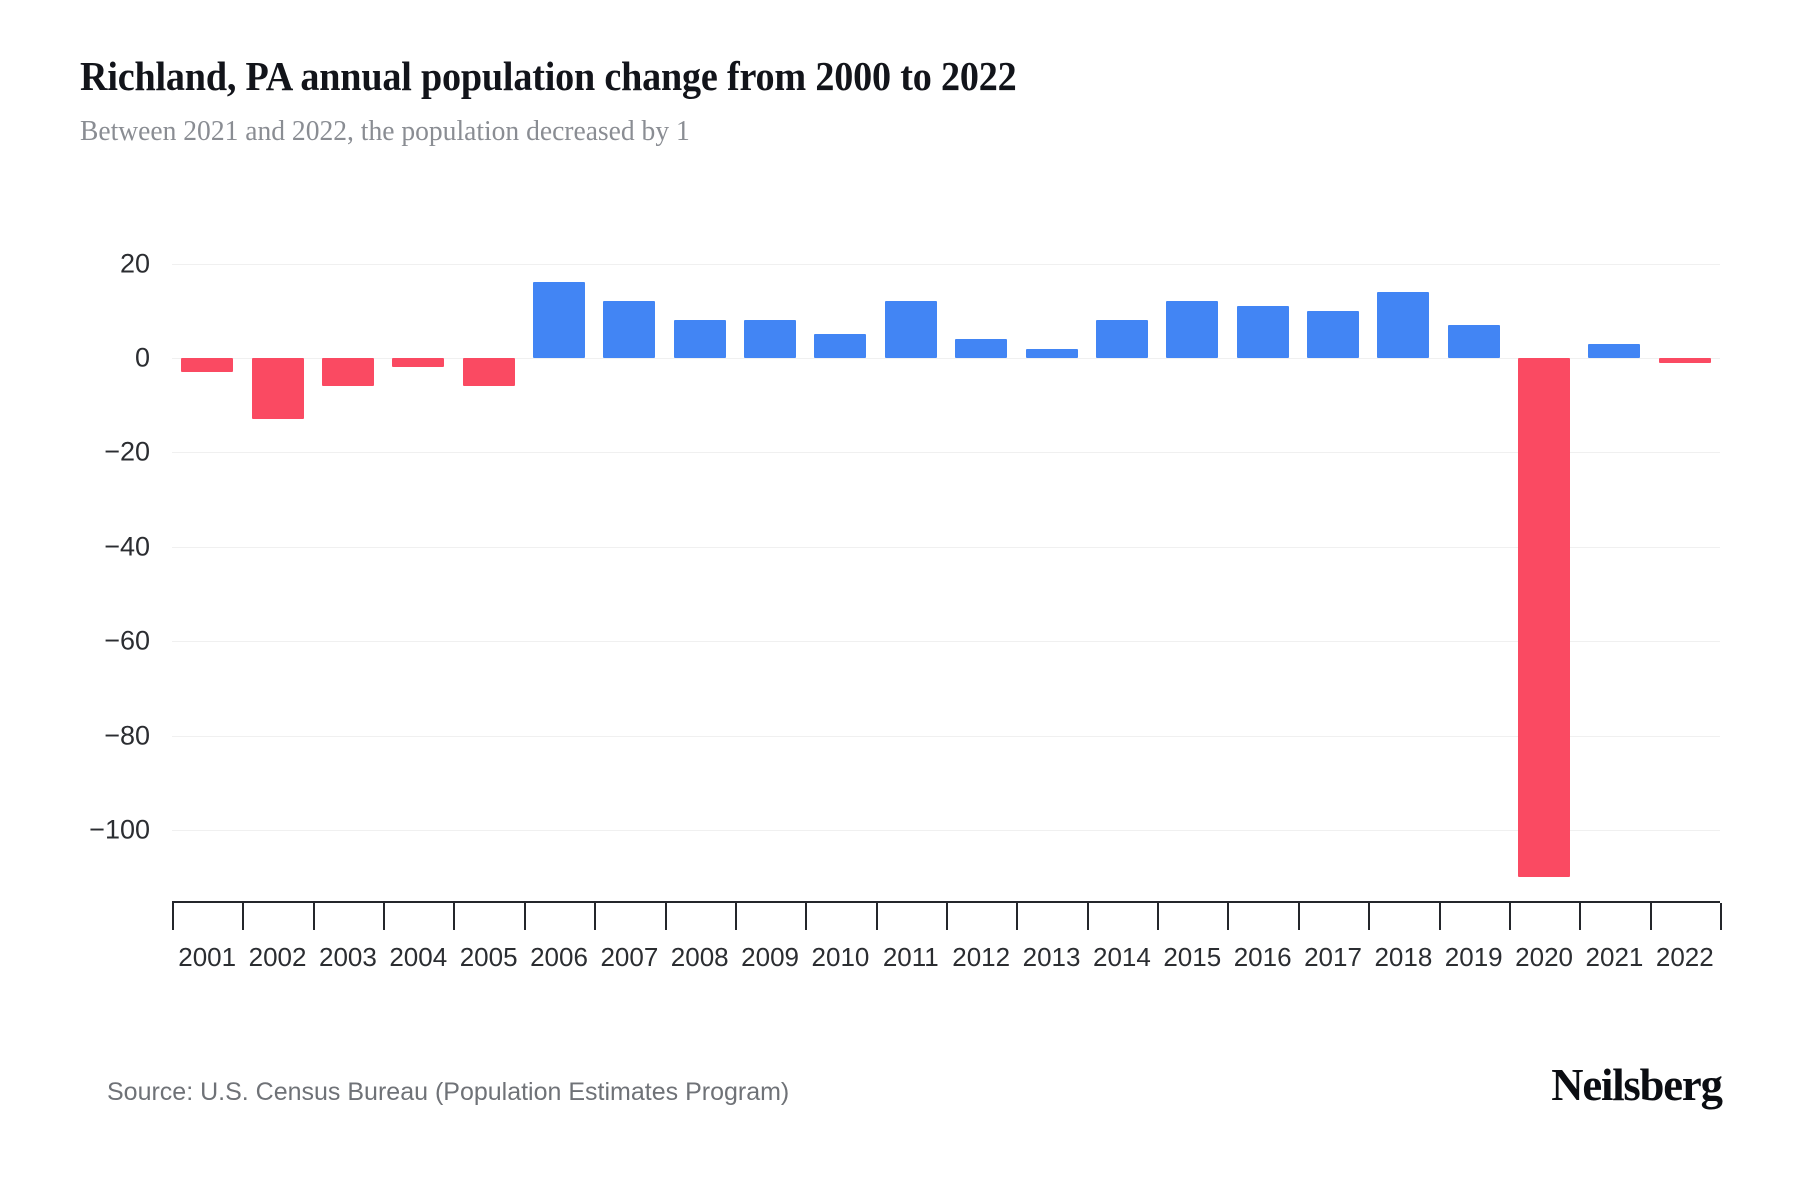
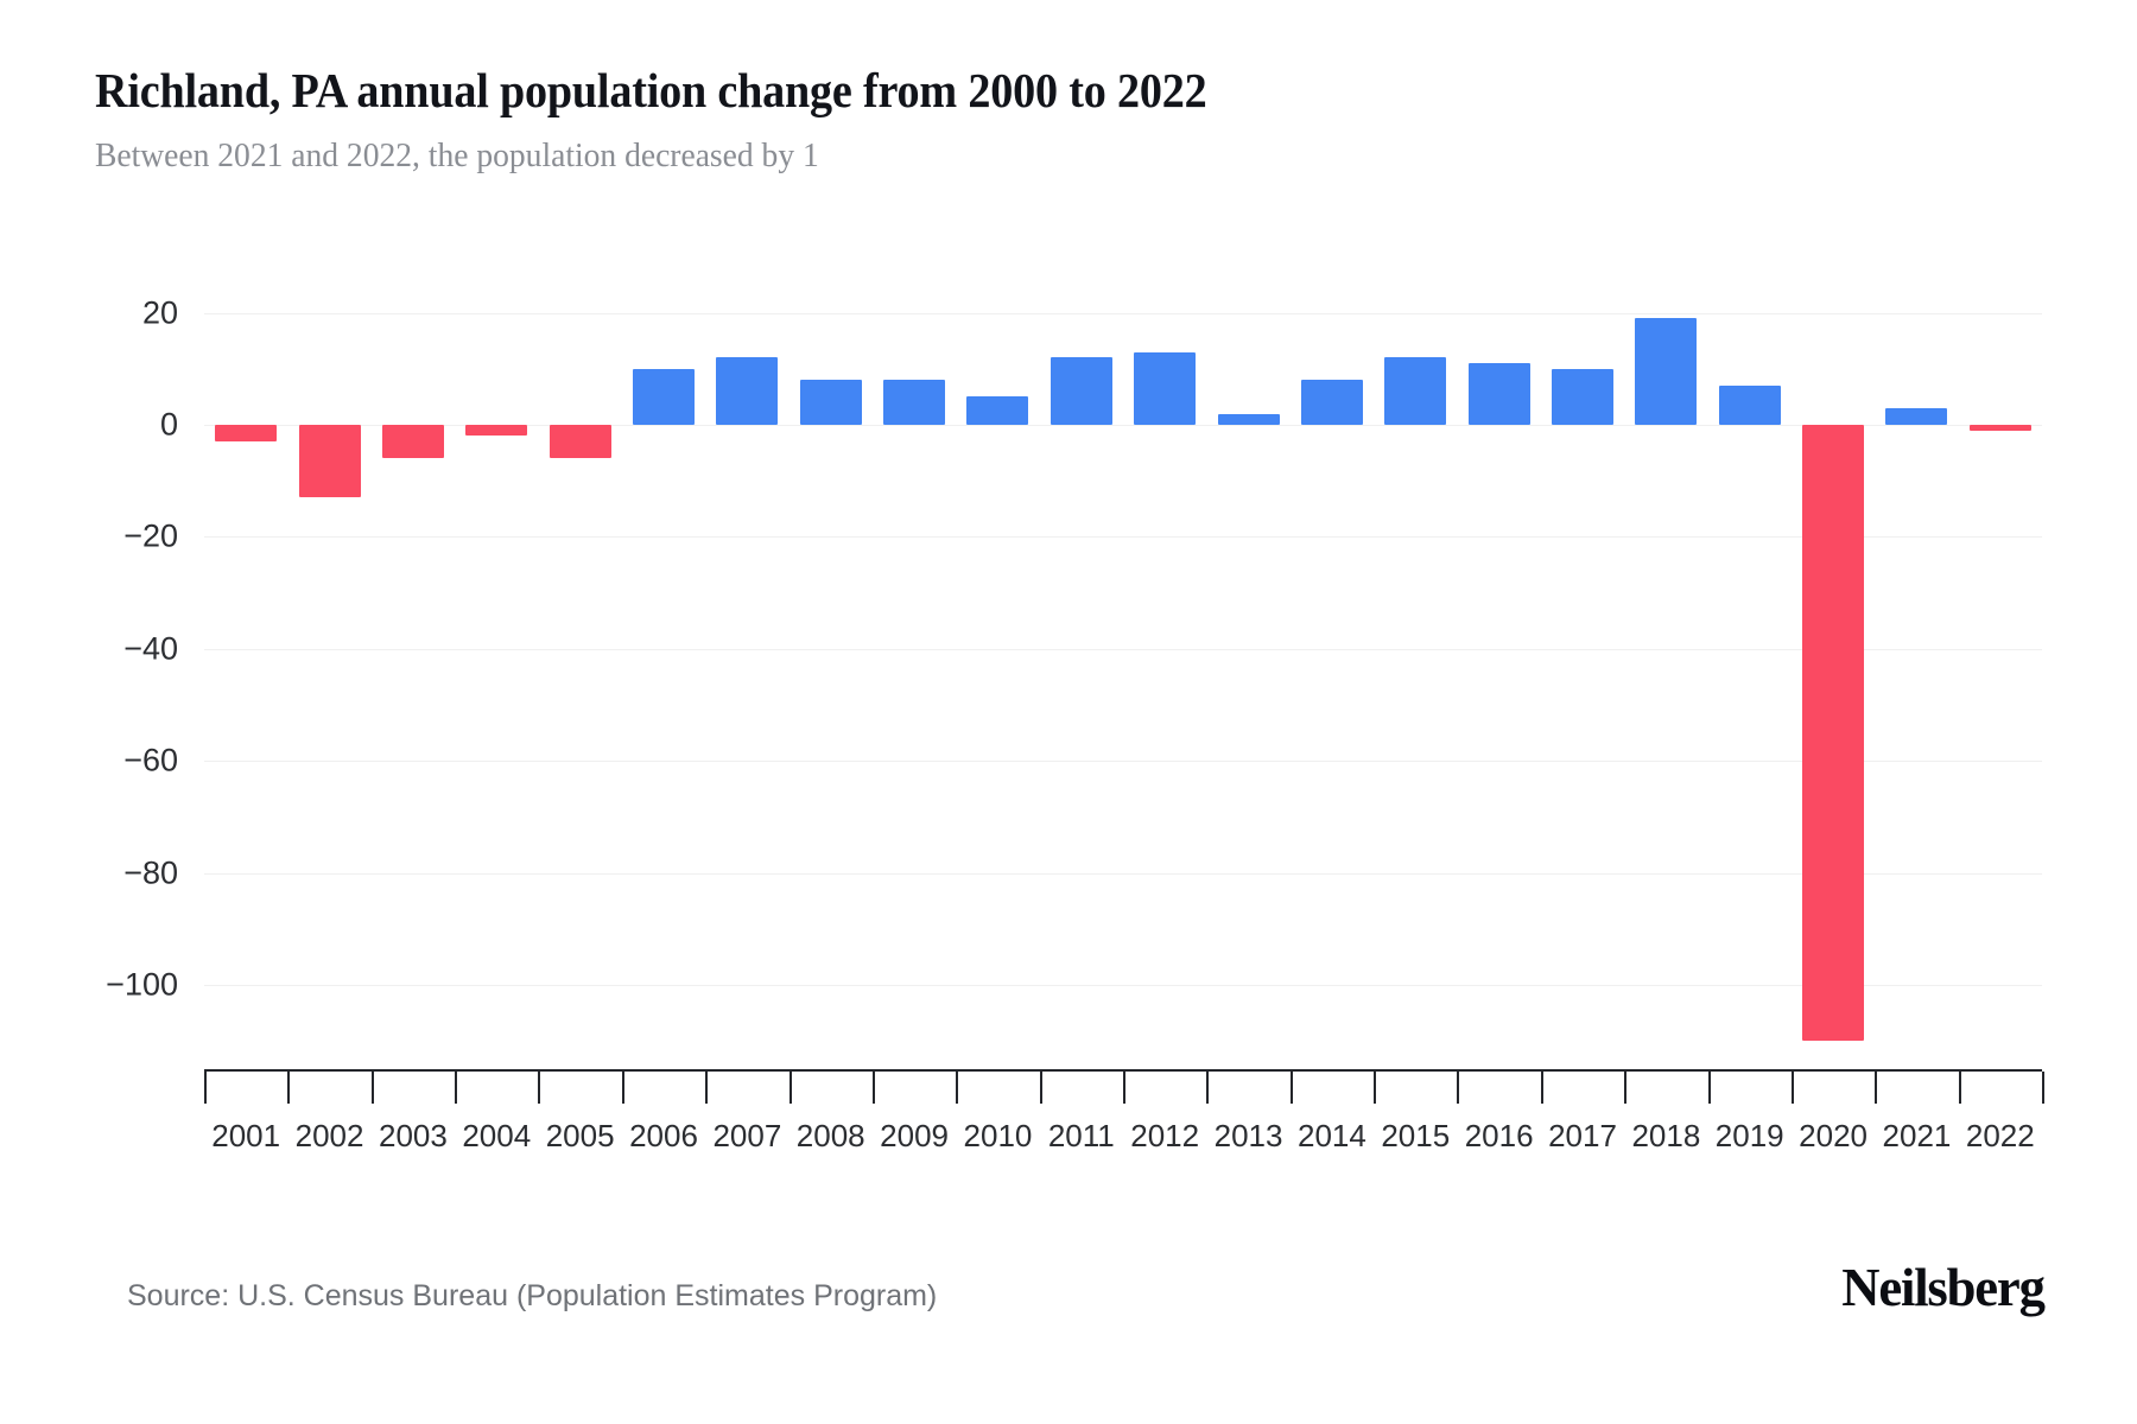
2006: 16 -> 10
2012: 4 -> 13
2018: 14 -> 19
